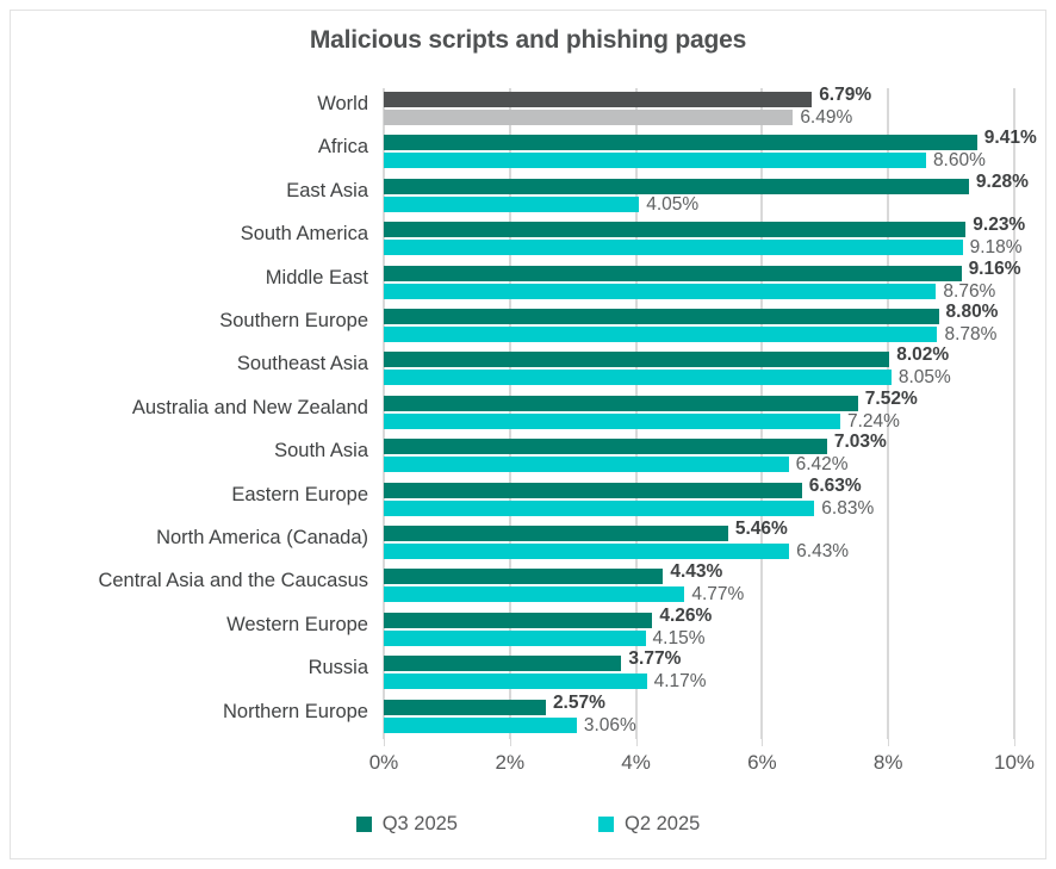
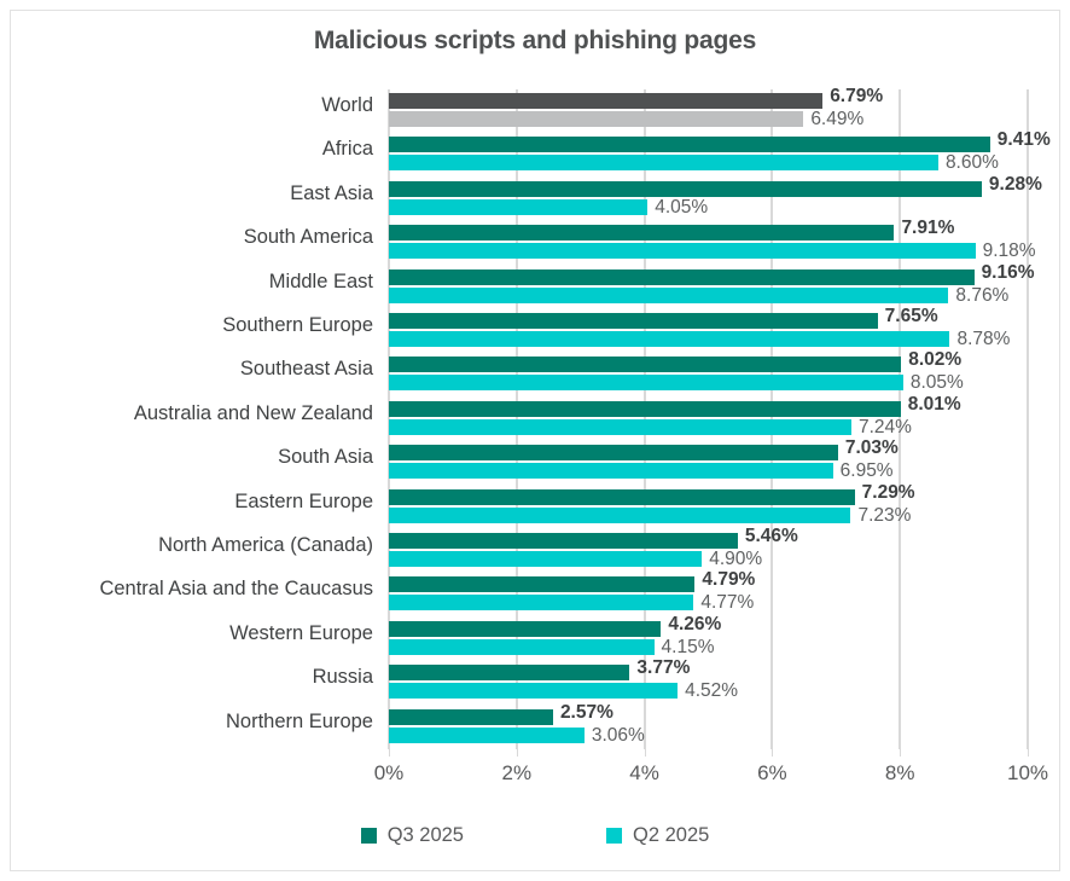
Q3 2025/South America: 9.23% -> 7.91%
Q3 2025/Southern Europe: 8.80% -> 7.65%
Q3 2025/Australia and New Zealand: 7.52% -> 8.01%
Q2 2025/South Asia: 6.42% -> 6.95%
Q3 2025/Eastern Europe: 6.63% -> 7.29%
Q2 2025/Eastern Europe: 6.83% -> 7.23%
Q2 2025/North America (Canada): 6.43% -> 4.90%
Q3 2025/Central Asia and the Caucasus: 4.43% -> 4.79%
Q2 2025/Russia: 4.17% -> 4.52%
